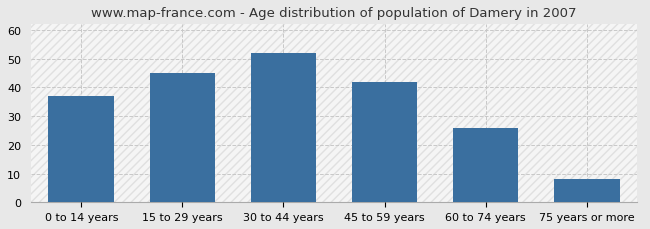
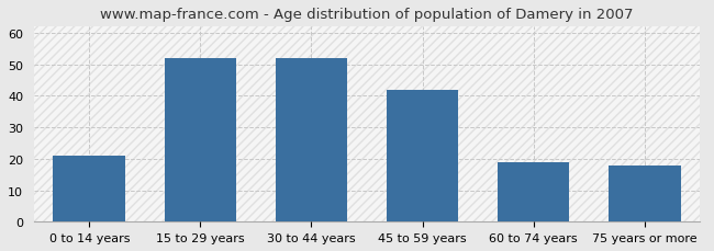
0 to 14 years: 37 -> 21
15 to 29 years: 45 -> 52
60 to 74 years: 26 -> 19
75 years or more: 8 -> 18
